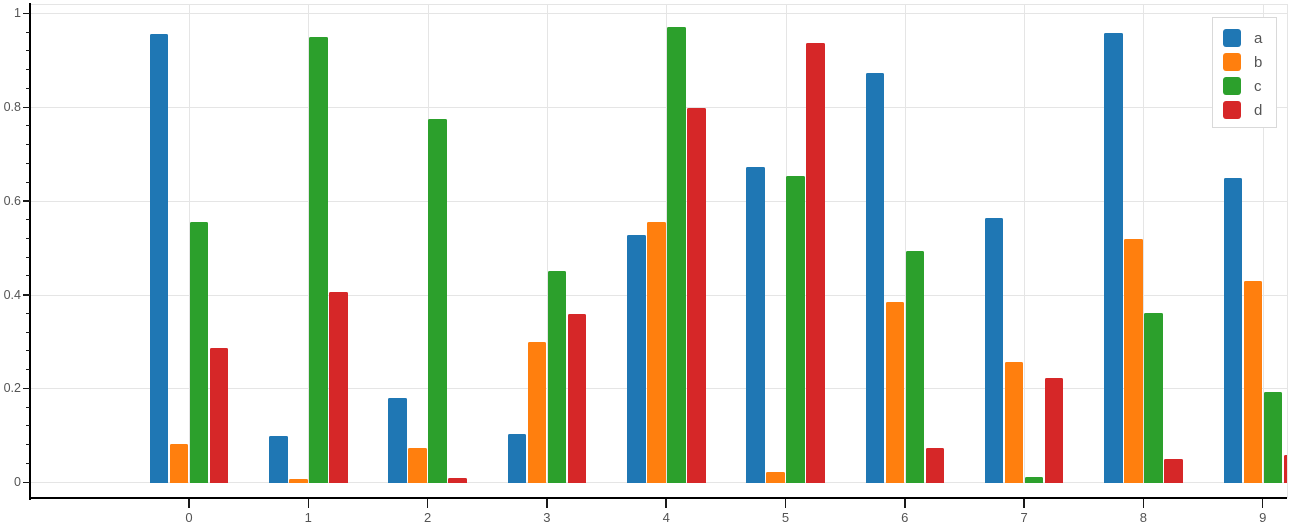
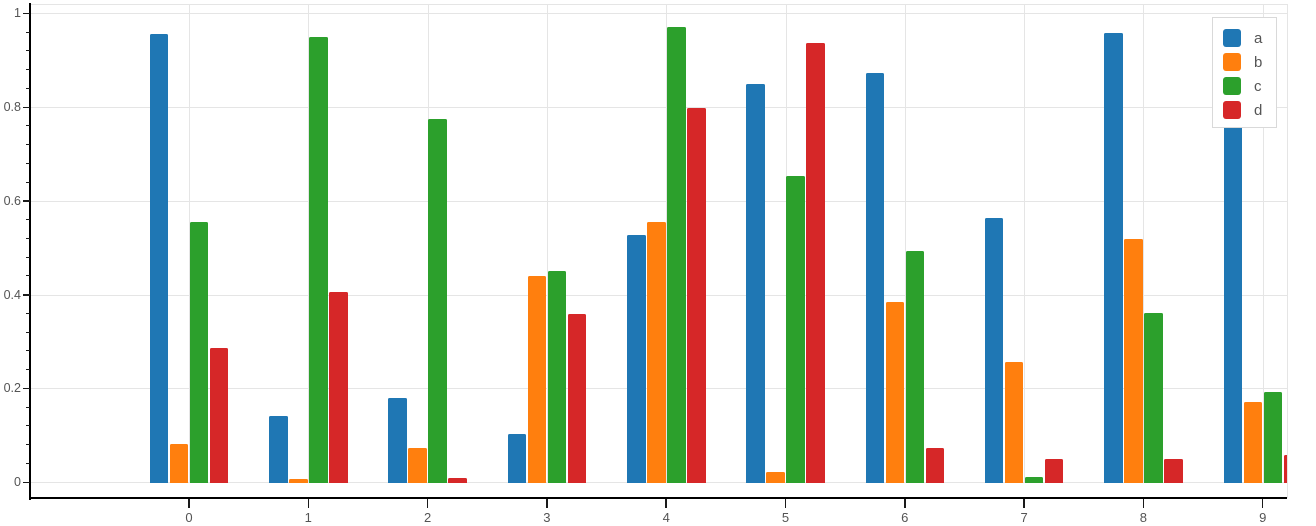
a/1: 0.10 -> 0.14
b/3: 0.30 -> 0.44
a/5: 0.67 -> 0.85
d/7: 0.22 -> 0.05
a/9: 0.65 -> 0.84
b/9: 0.43 -> 0.17
